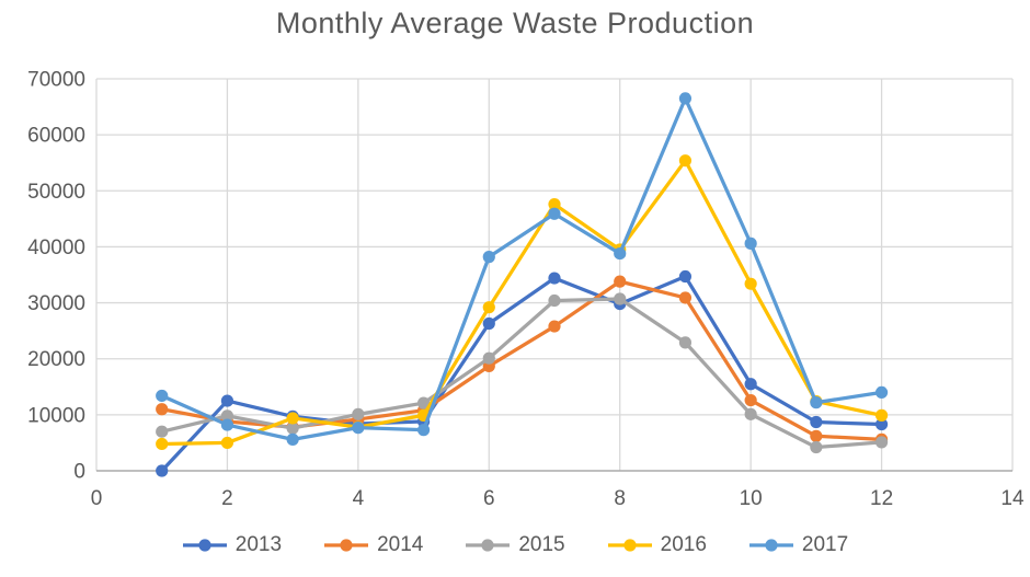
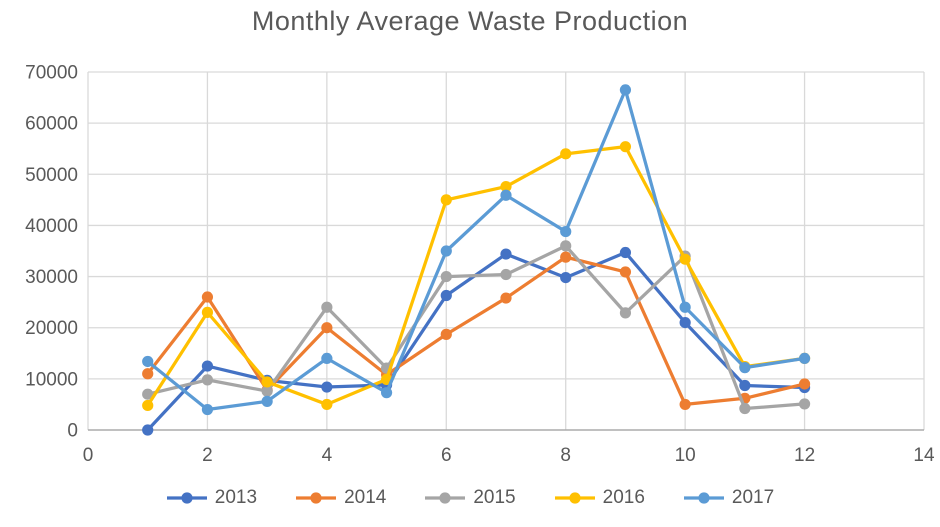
2014/2: 9000 -> 26000
2016/2: 5000 -> 23000
2017/2: 8000 -> 4000
2014/4: 9000 -> 20000
2015/4: 10000 -> 24000
2016/4: 8000 -> 5000
2017/4: 8000 -> 14000
2015/6: 20000 -> 30000
2016/6: 29000 -> 45000
2017/6: 38000 -> 35000
2015/8: 31000 -> 36000
2016/8: 40000 -> 54000
2013/10: 16000 -> 21000
2014/10: 13000 -> 5000
2015/10: 10000 -> 34000
2017/10: 41000 -> 24000
2014/12: 6000 -> 9000
2016/12: 10000 -> 14000
